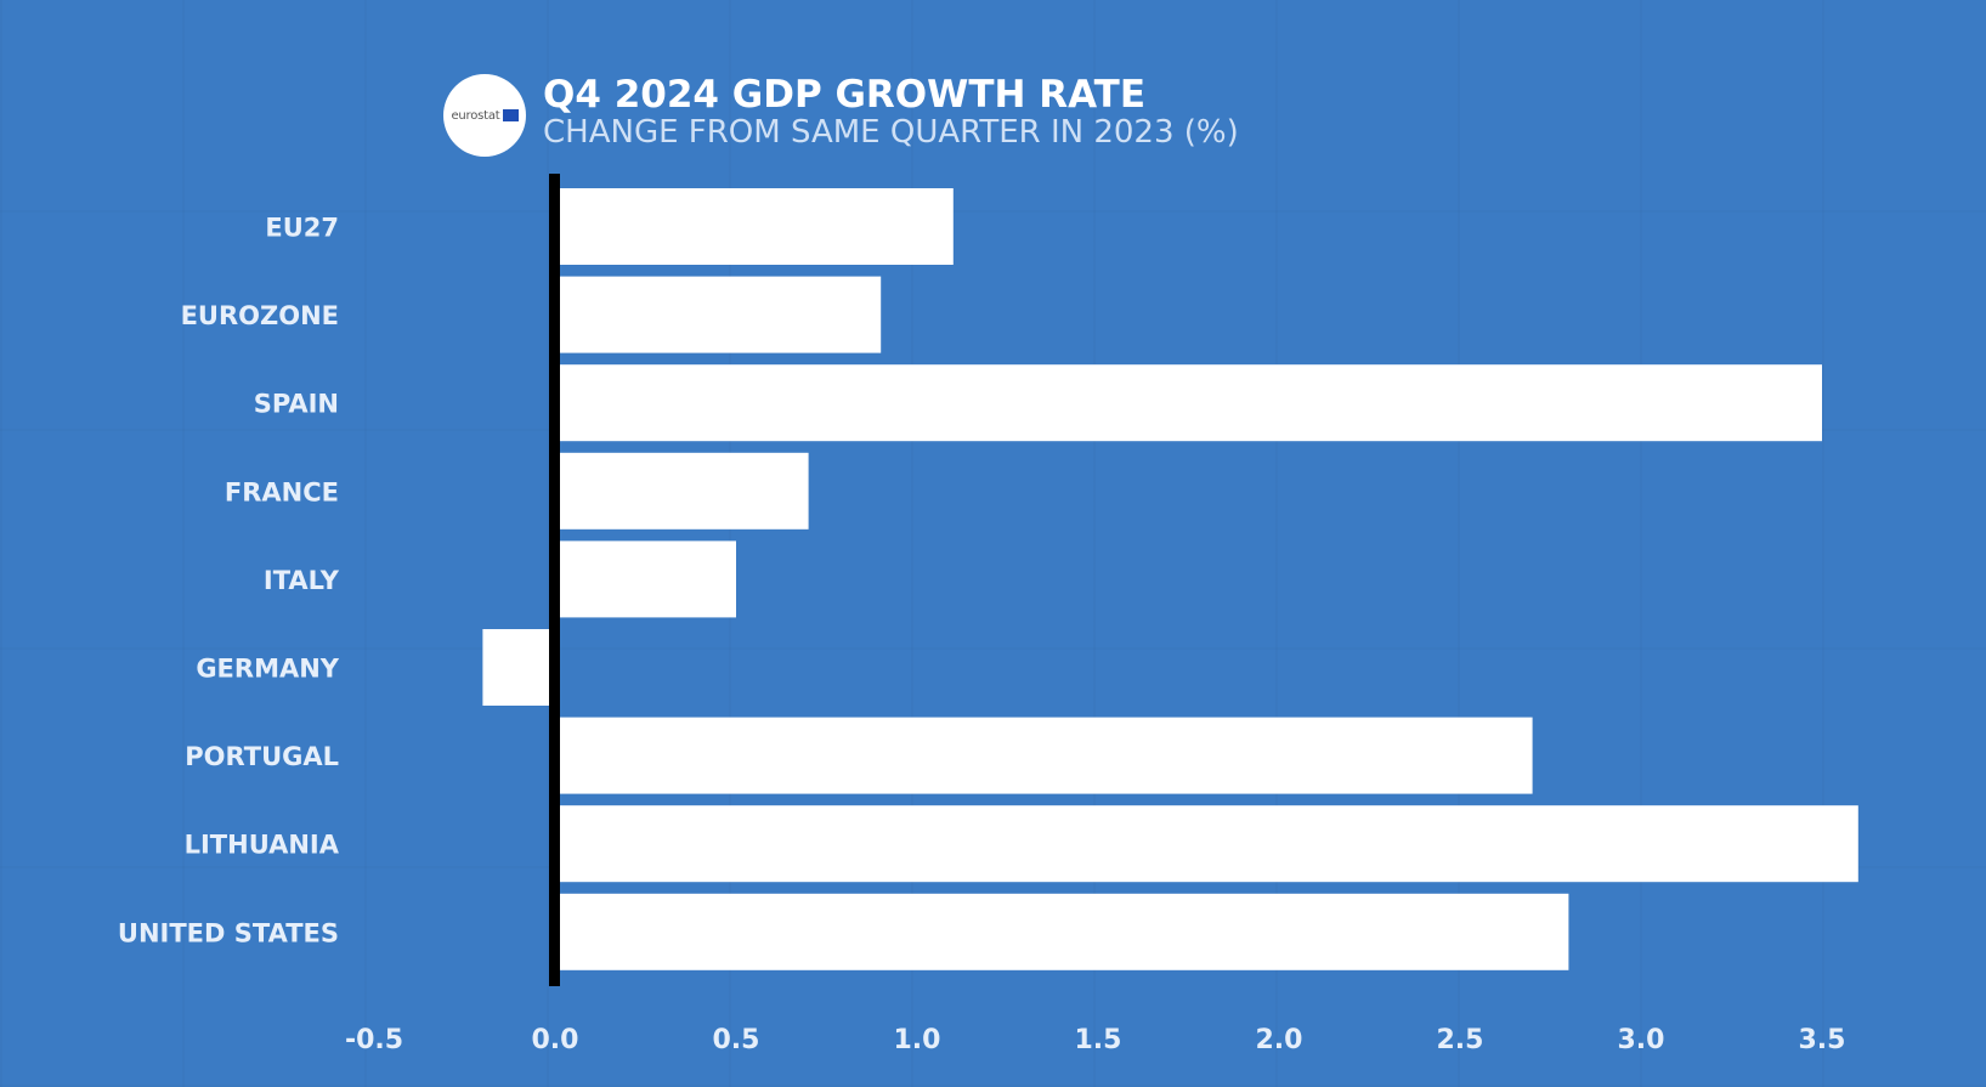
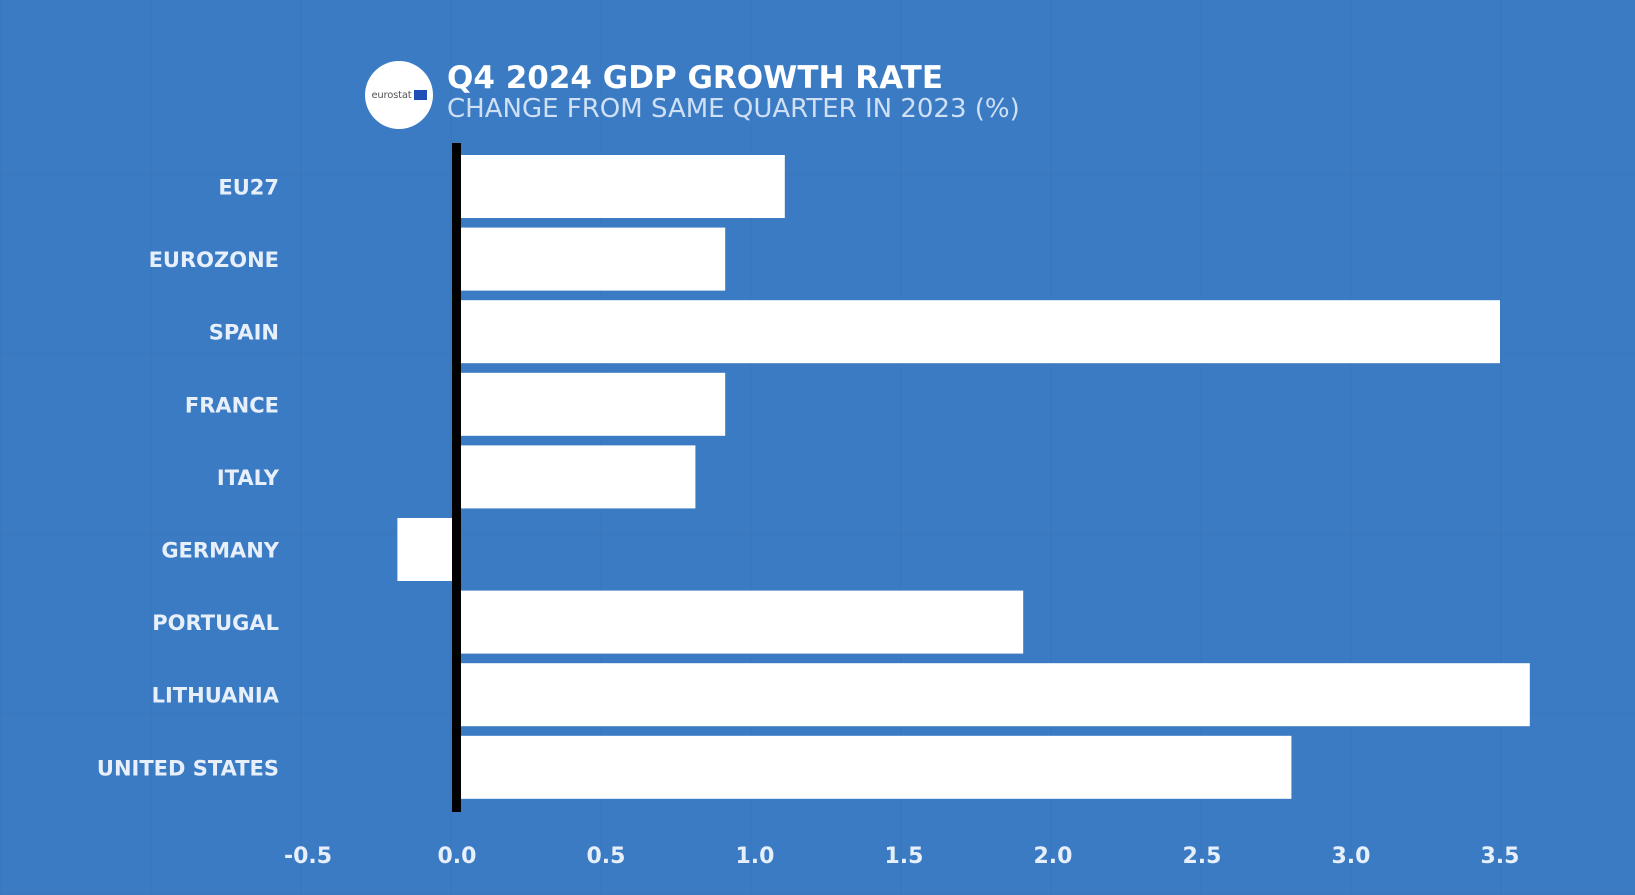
FRANCE: 0.7 -> 0.9
ITALY: 0.5 -> 0.8
PORTUGAL: 2.7 -> 1.9
